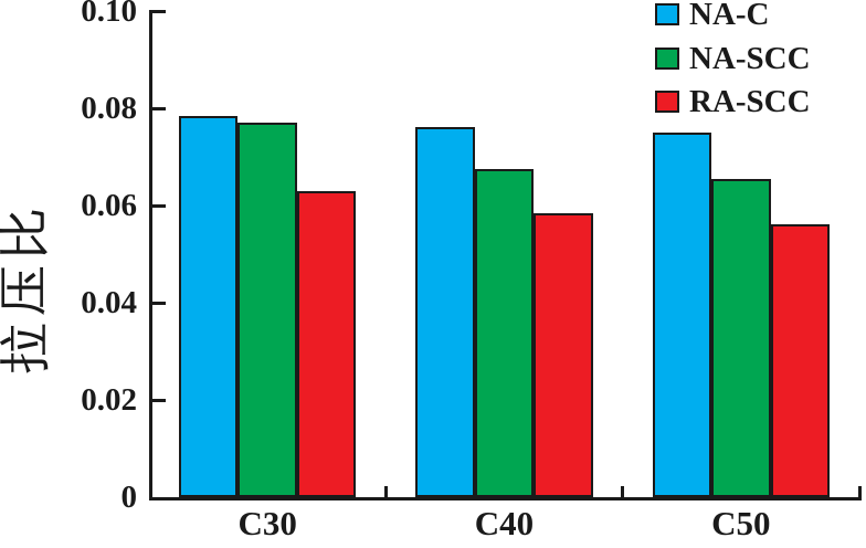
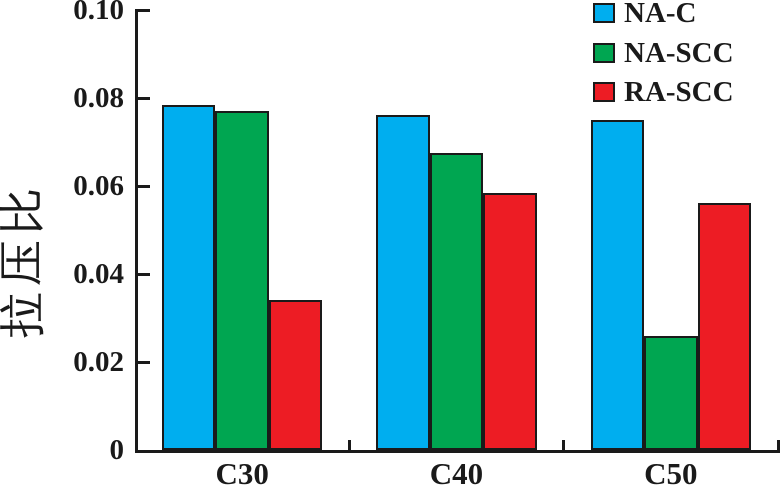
RA-SCC/C30: 0.063 -> 0.034
NA-SCC/C50: 0.066 -> 0.026
